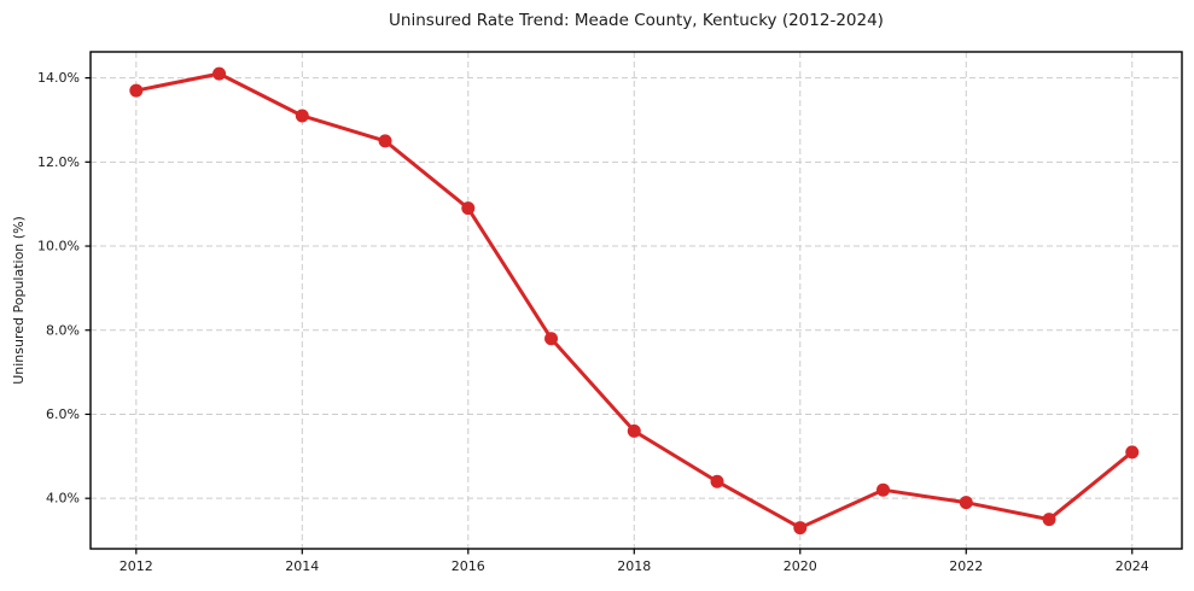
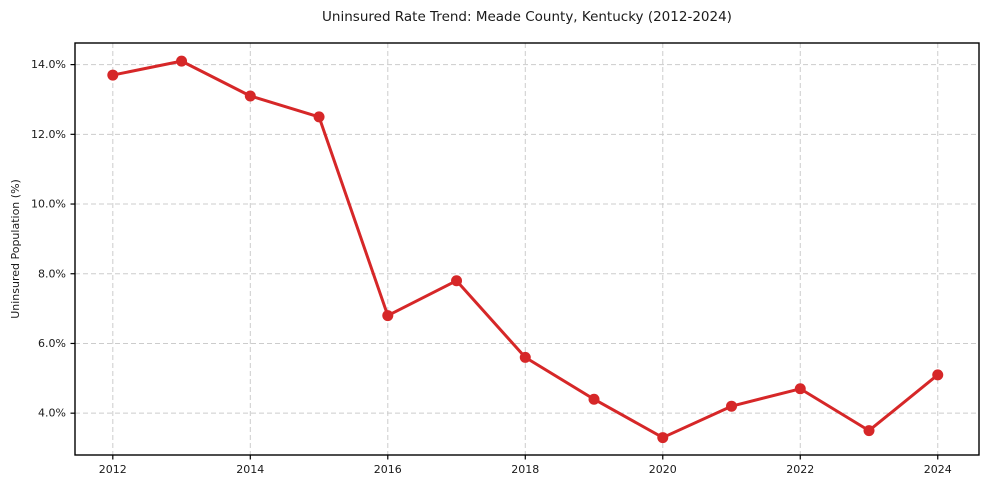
2016: 10.9% -> 6.8%
2022: 3.9% -> 4.7%
